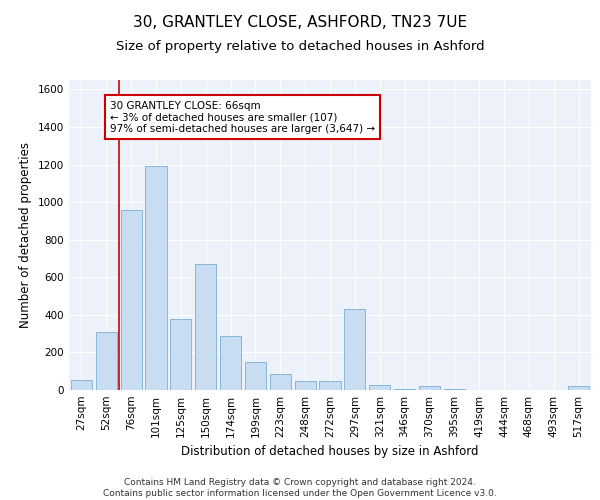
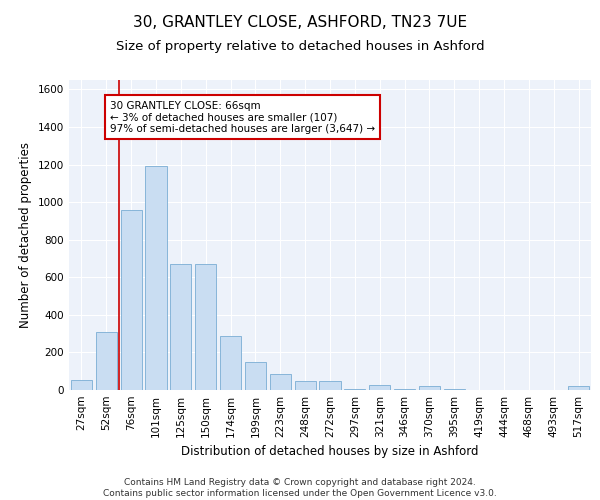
125sqm: 380 -> 670
297sqm: 430 -> 0
